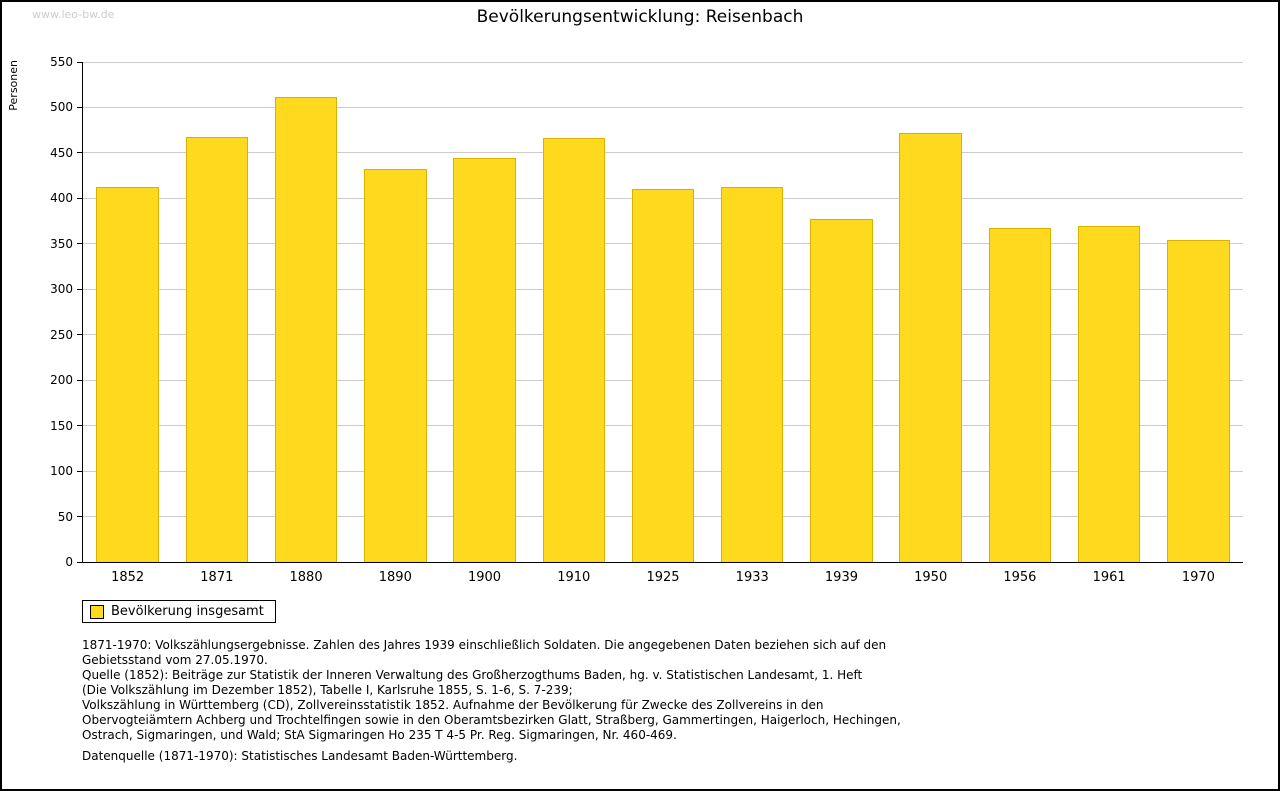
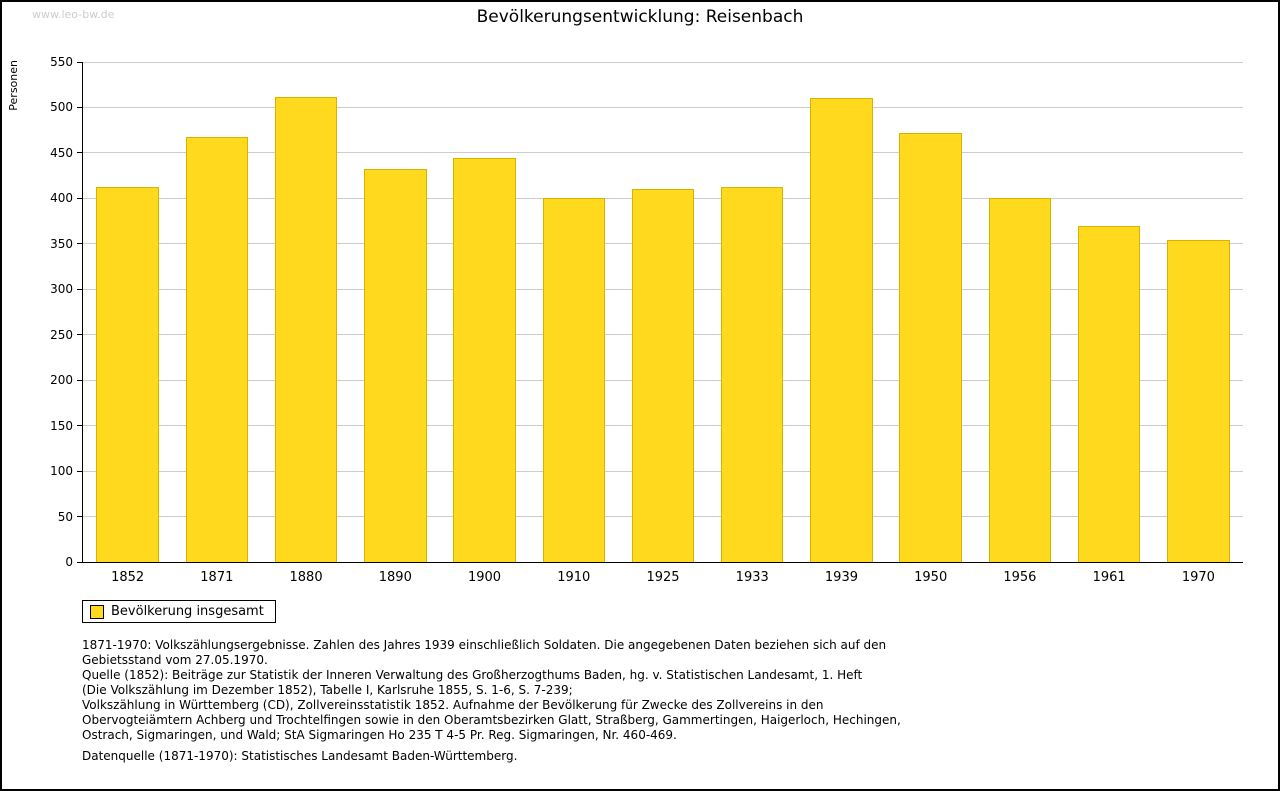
1910: 470 -> 400
1939: 380 -> 510
1956: 370 -> 400
